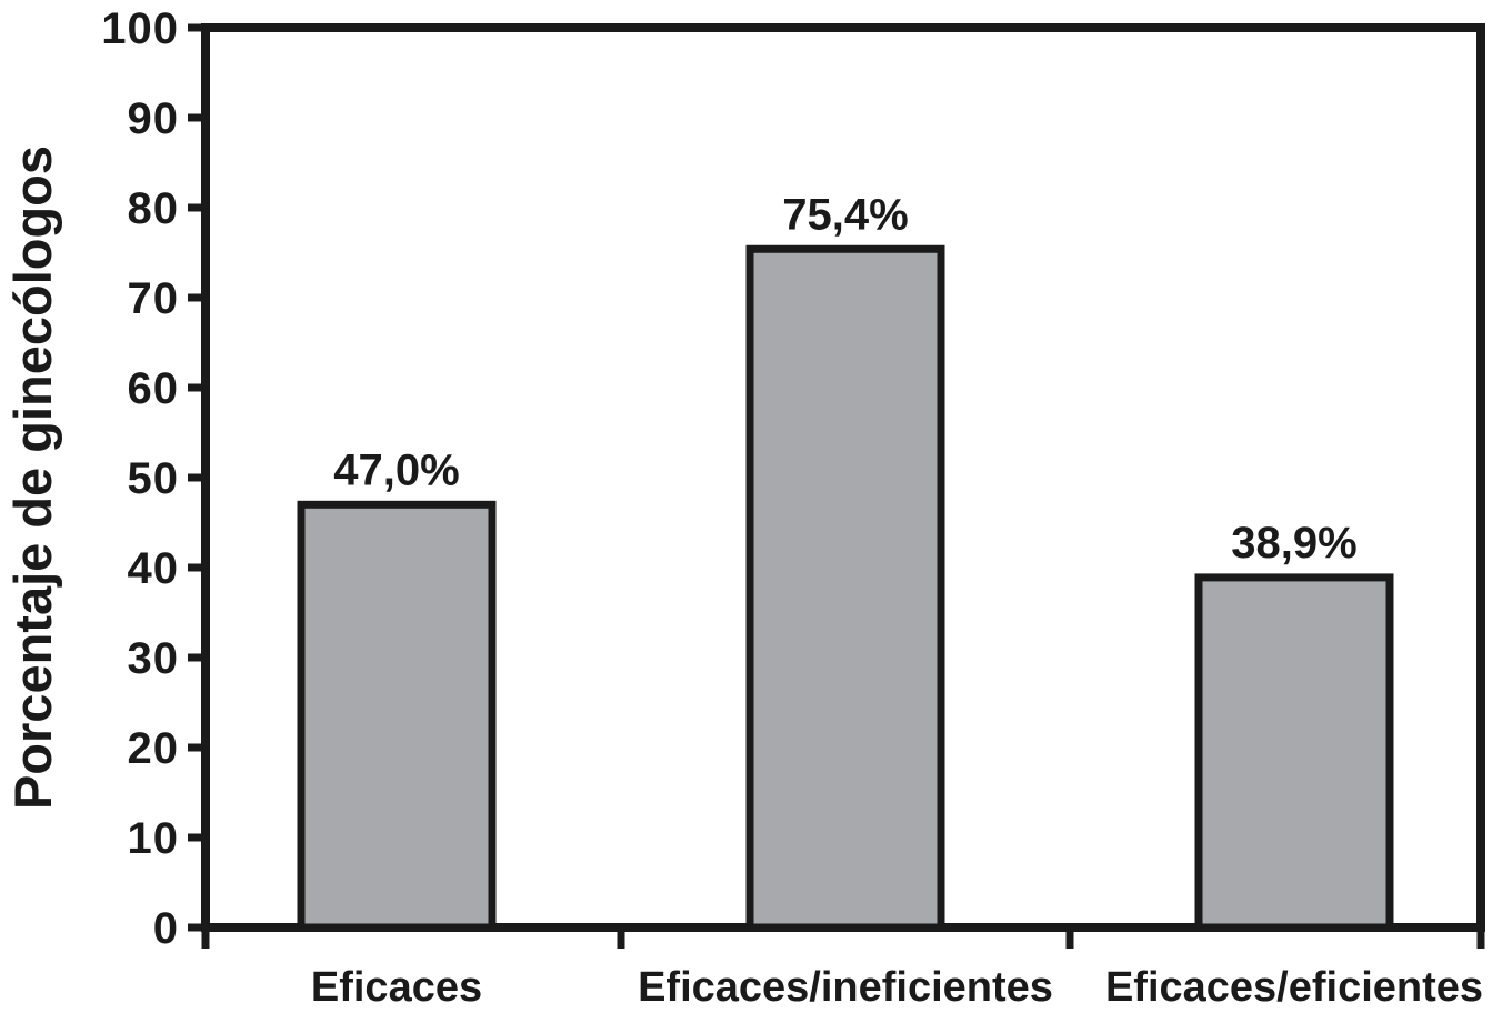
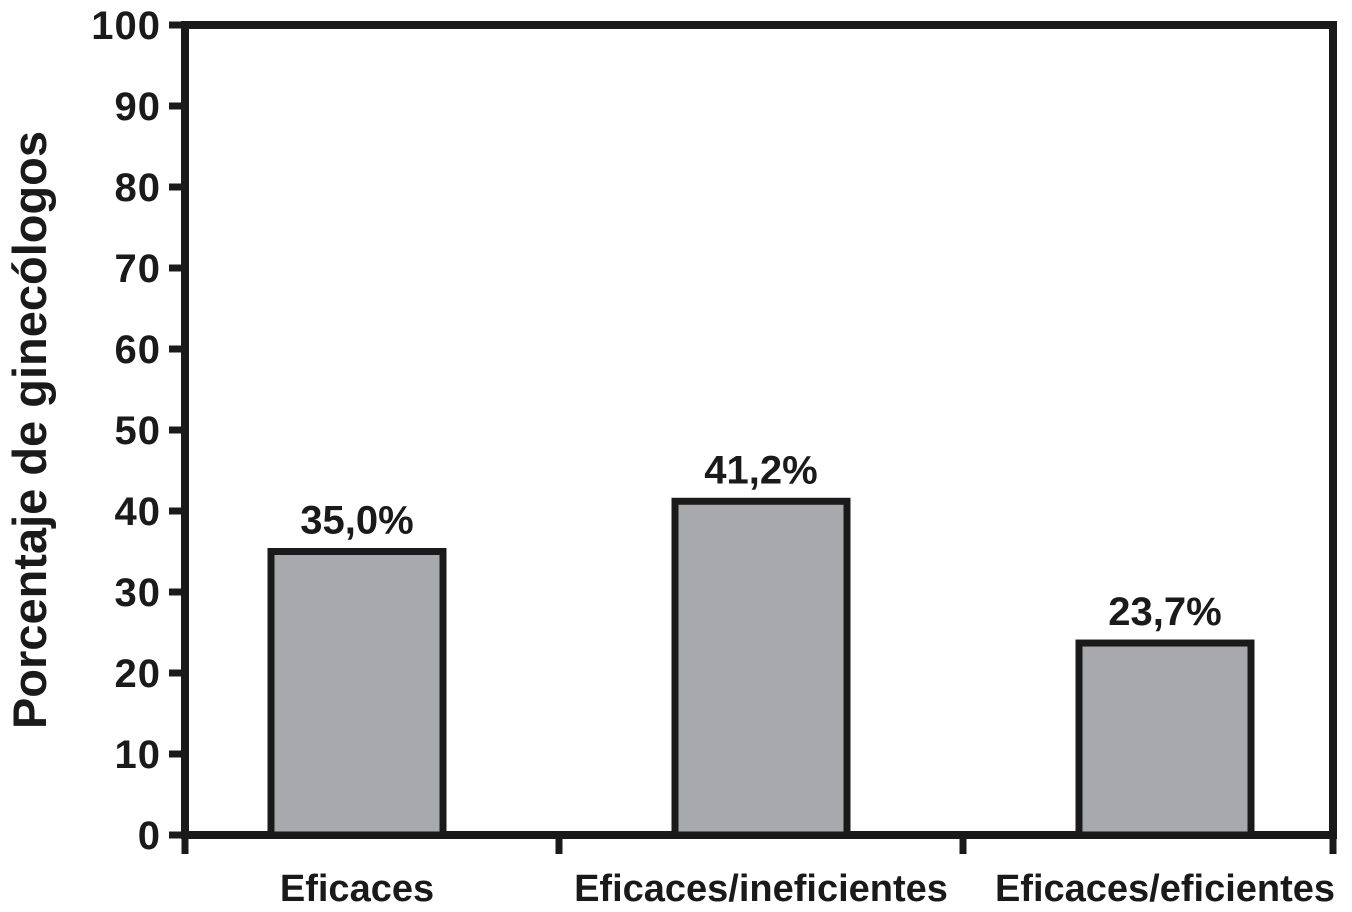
Eficaces: 47,0% -> 35,0%
Eficaces/ineficientes: 75,4% -> 41,2%
Eficaces/eficientes: 38,9% -> 23,7%
